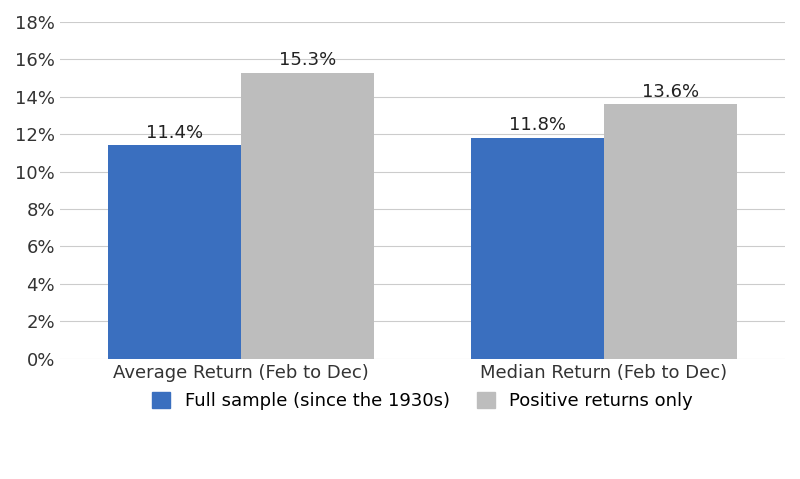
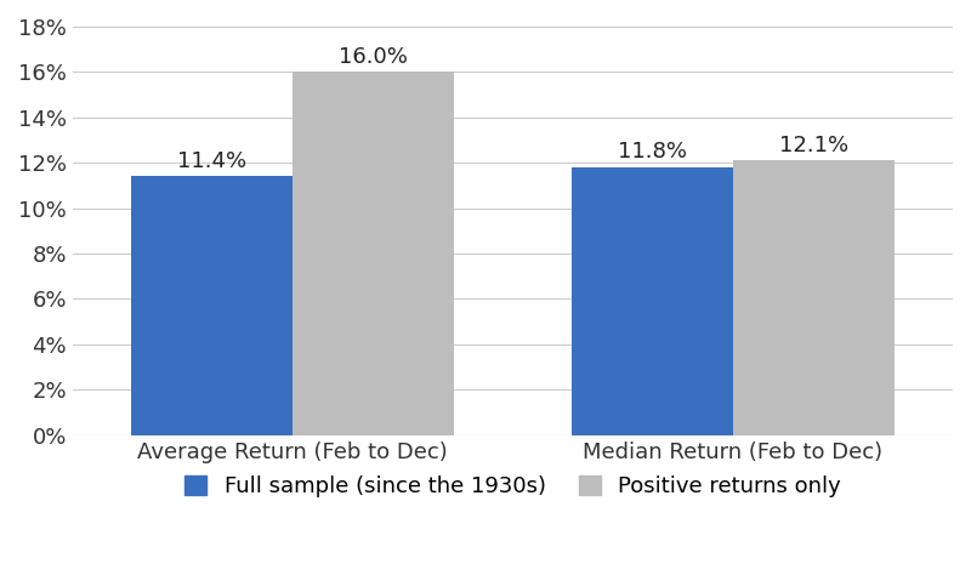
Positive returns only/Average Return (Feb to Dec): 15.3% -> 16.0%
Positive returns only/Median Return (Feb to Dec): 13.6% -> 12.1%
